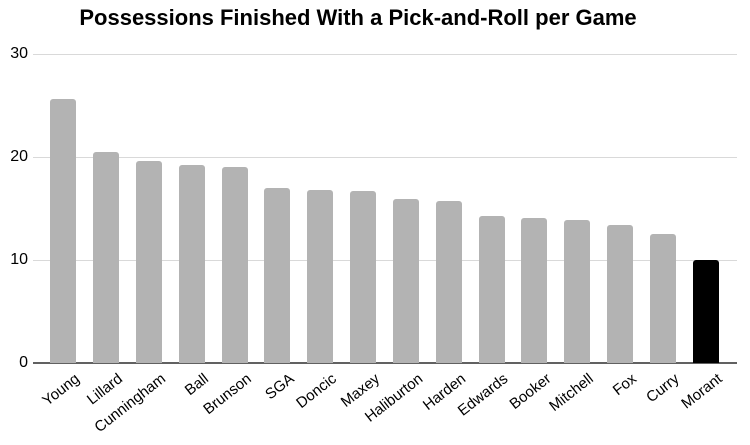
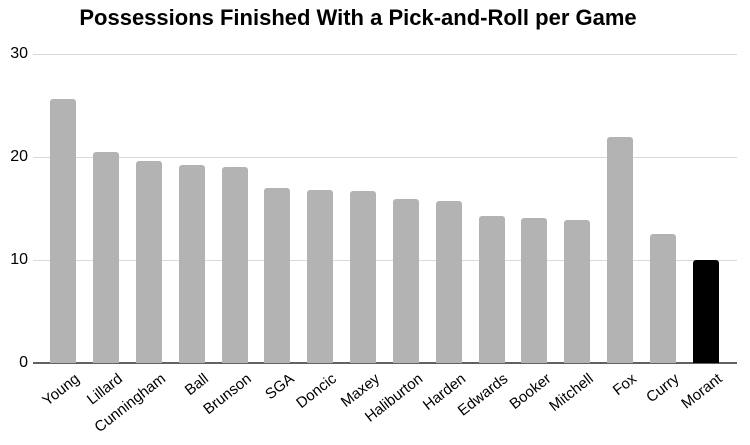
Fox: 13.4 -> 21.9
